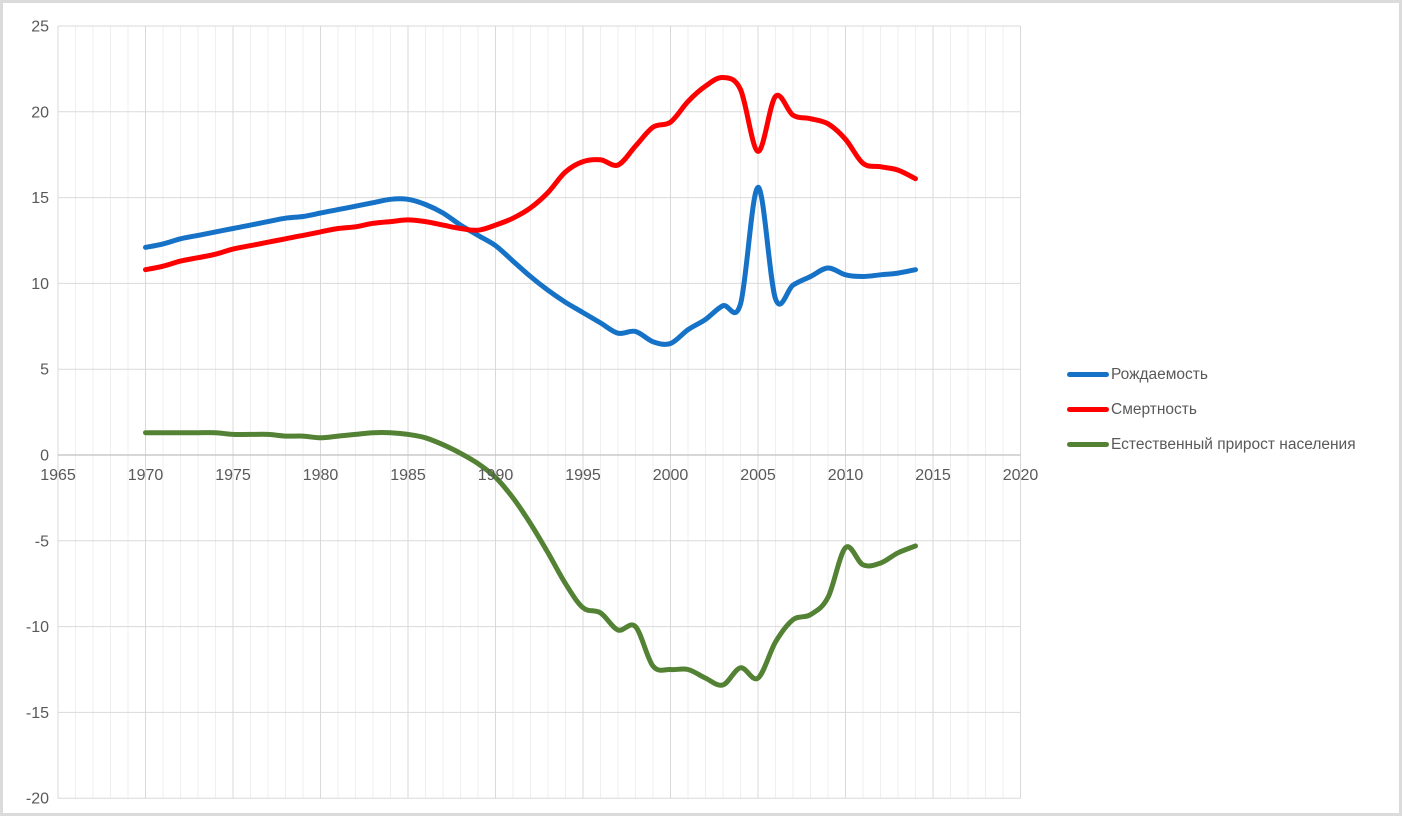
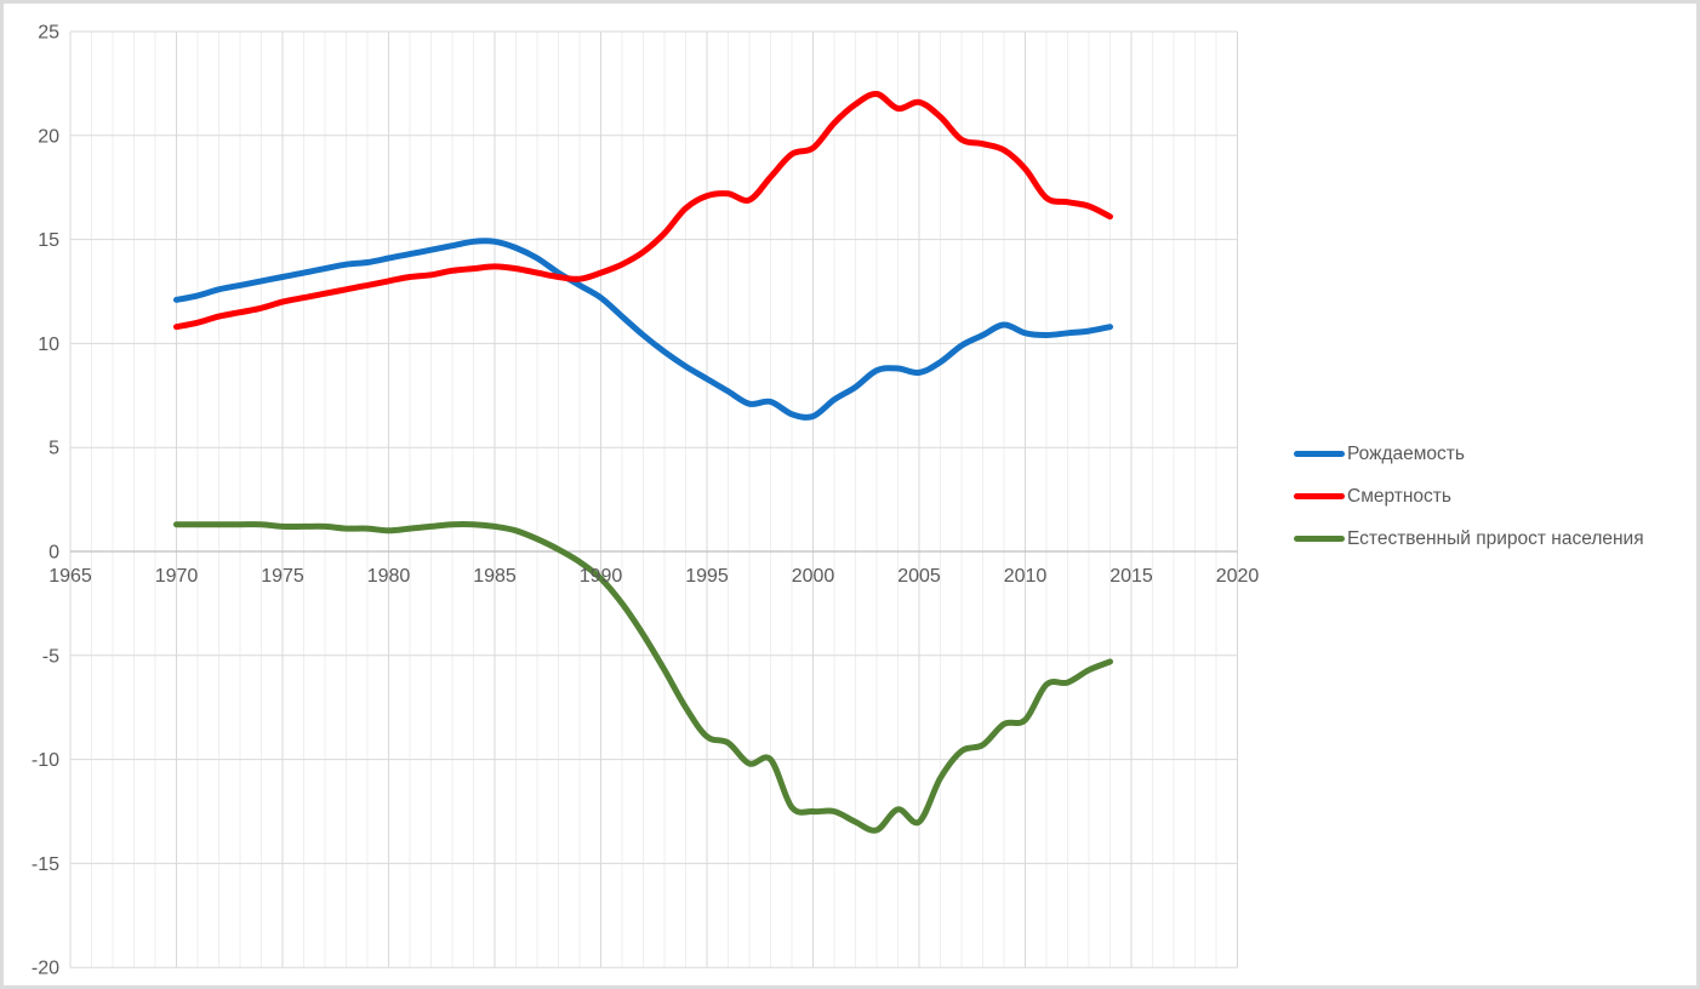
Рождаемость/2005: 15.6 -> 8.6
Смертность/2005: 17.7 -> 21.6
Естественный прирост населения/2010: -5.4 -> -8.1
